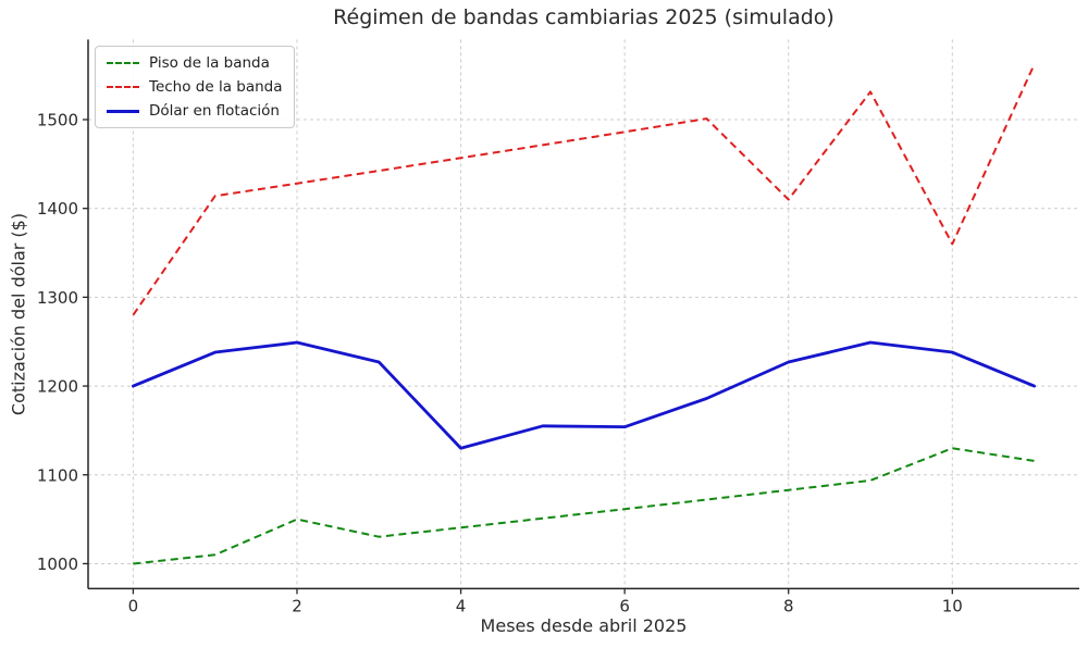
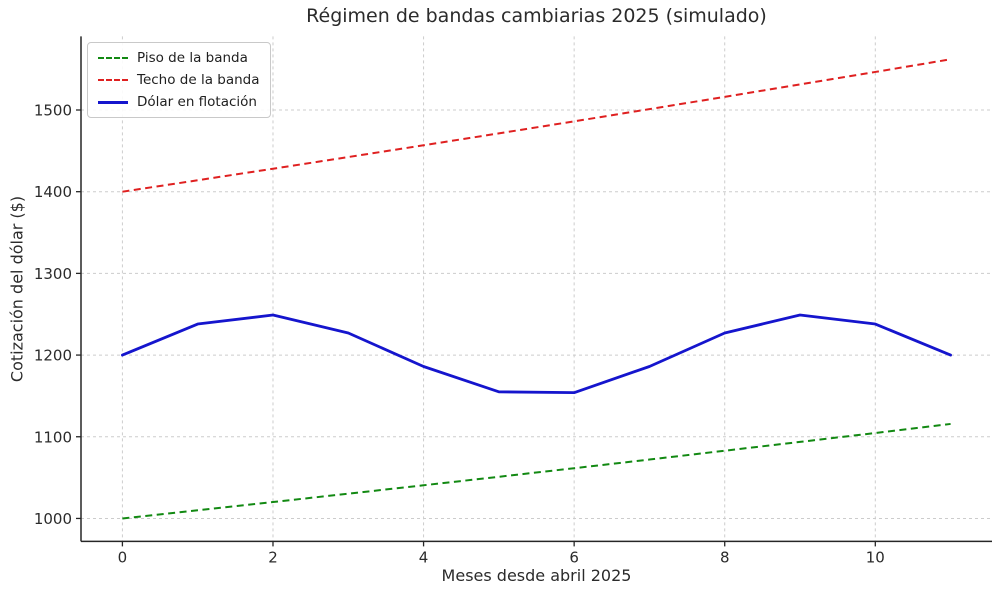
Techo de la banda/0: 1280 -> 1400
Piso de la banda/2: 1050 -> 1020
Dólar en flotación/4: 1130 -> 1190
Techo de la banda/8: 1410 -> 1520
Piso de la banda/10: 1130 -> 1100
Techo de la banda/10: 1360 -> 1550
